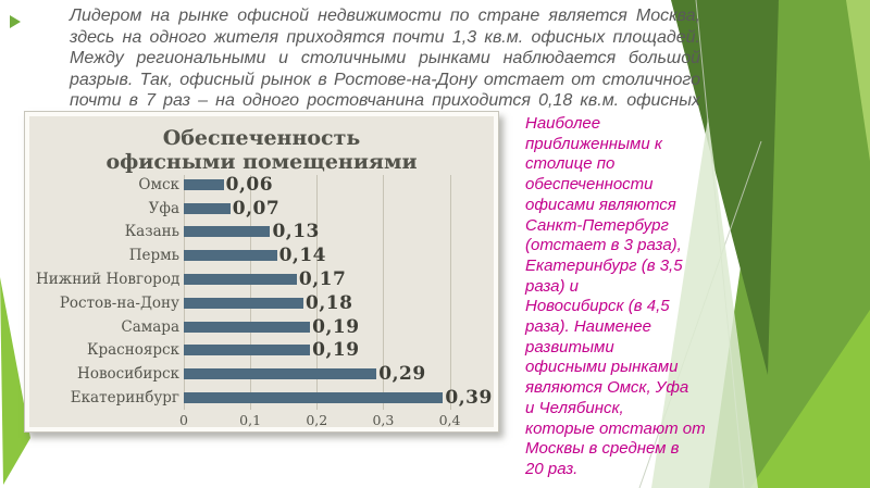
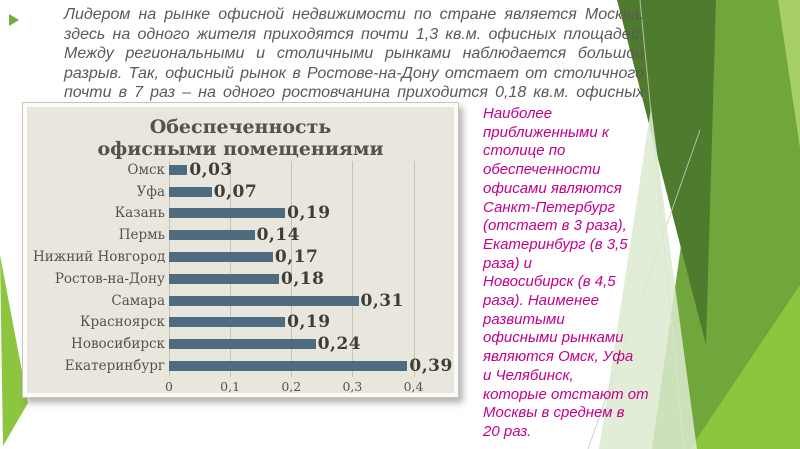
Омск: 0,06 -> 0,03
Казань: 0,13 -> 0,19
Самара: 0,19 -> 0,31
Новосибирск: 0,29 -> 0,24
